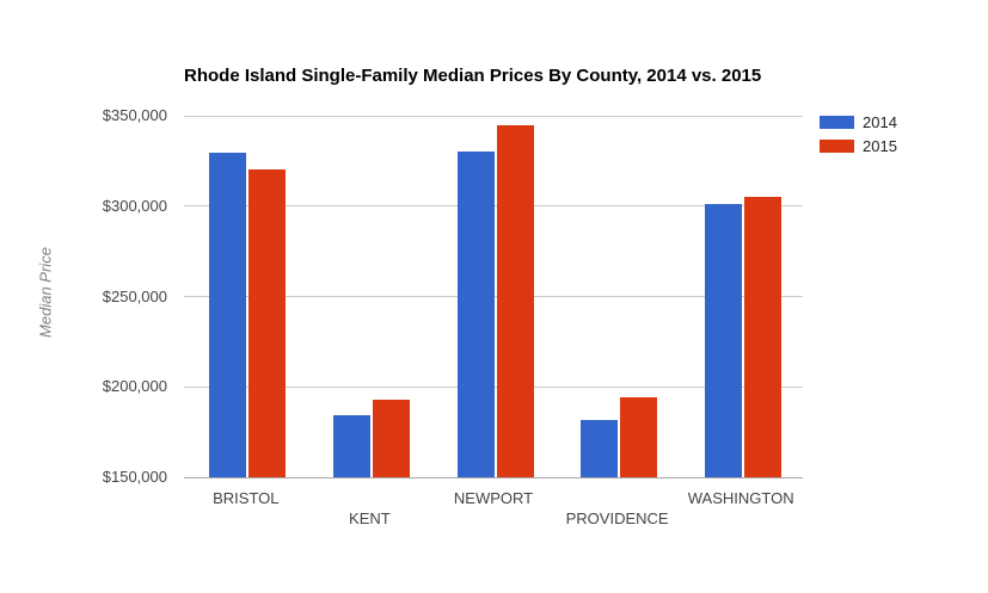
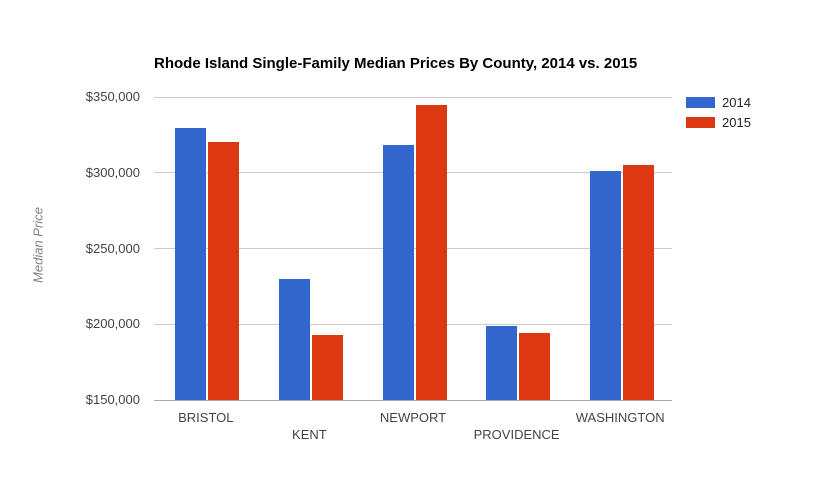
2014/KENT: $184000 -> $230000
2014/NEWPORT: $330000 -> $318000
2014/PROVIDENCE: $182000 -> $199000
